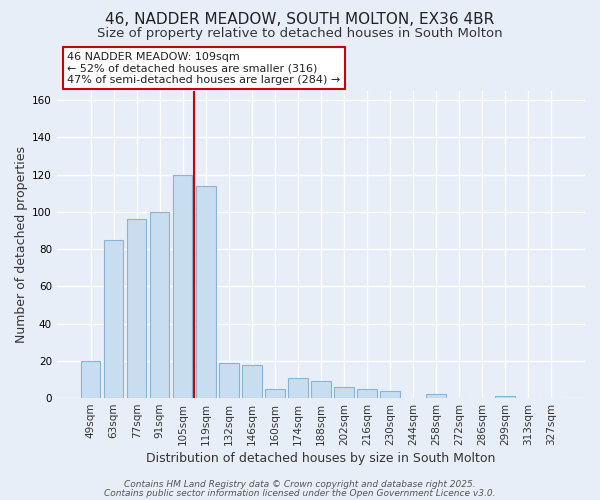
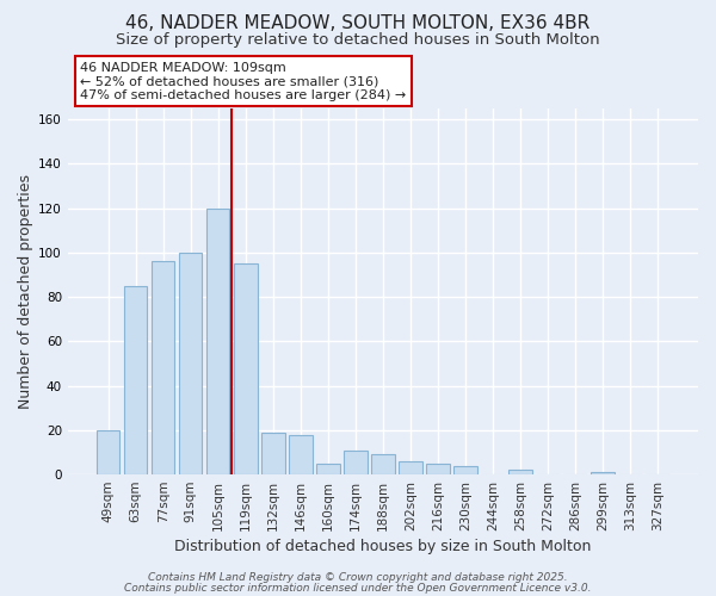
119sqm: 114 -> 95
